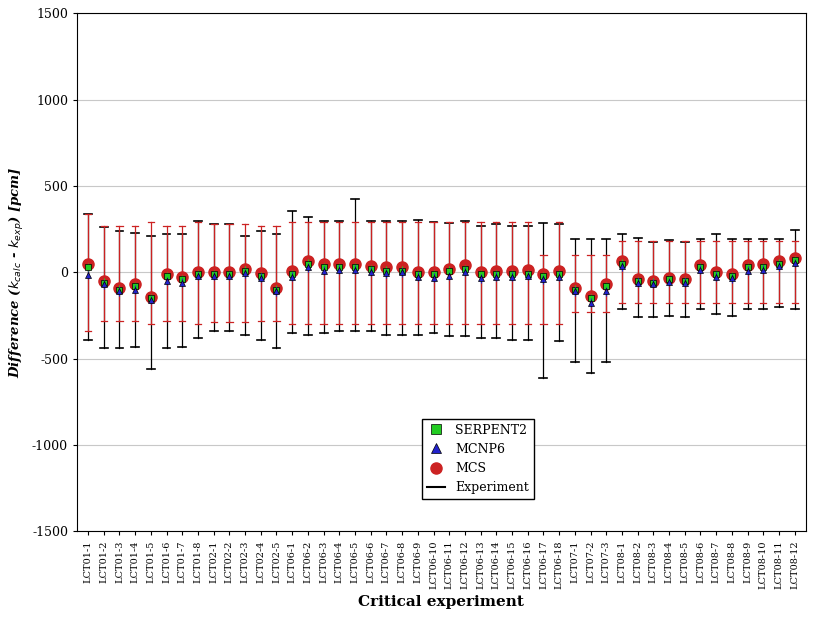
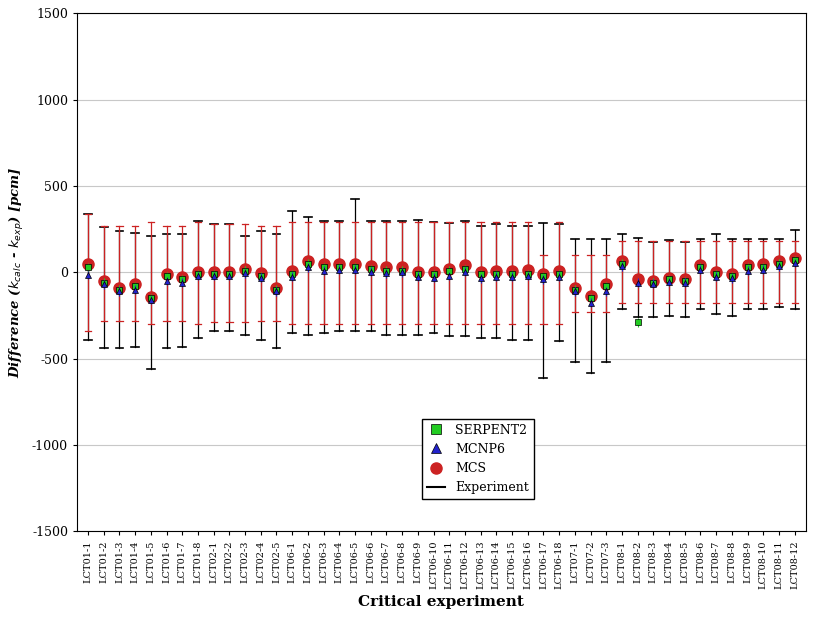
SERPENT2/LCT08-2: -50 -> -290
